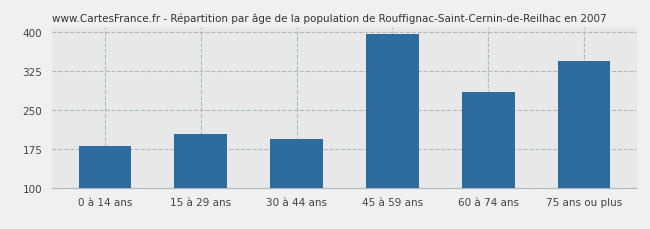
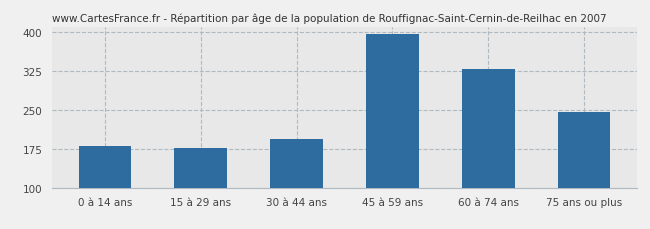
15 à 29 ans: 204 -> 177
60 à 74 ans: 284 -> 328
75 ans ou plus: 344 -> 246
